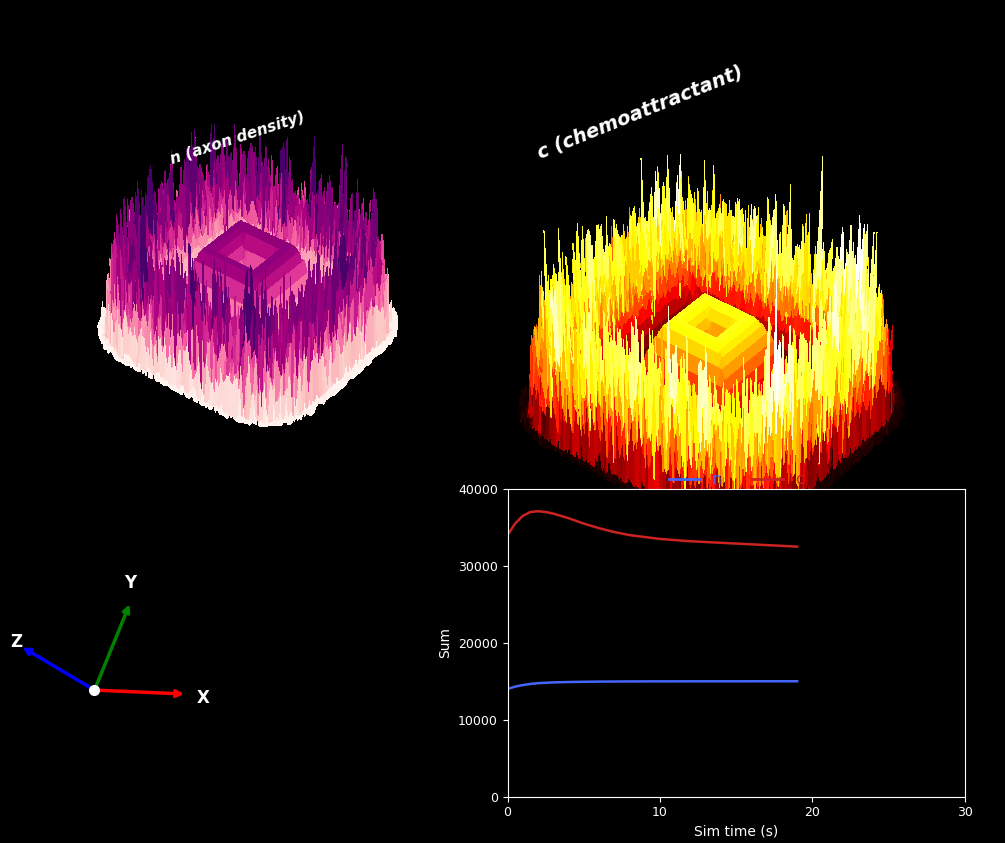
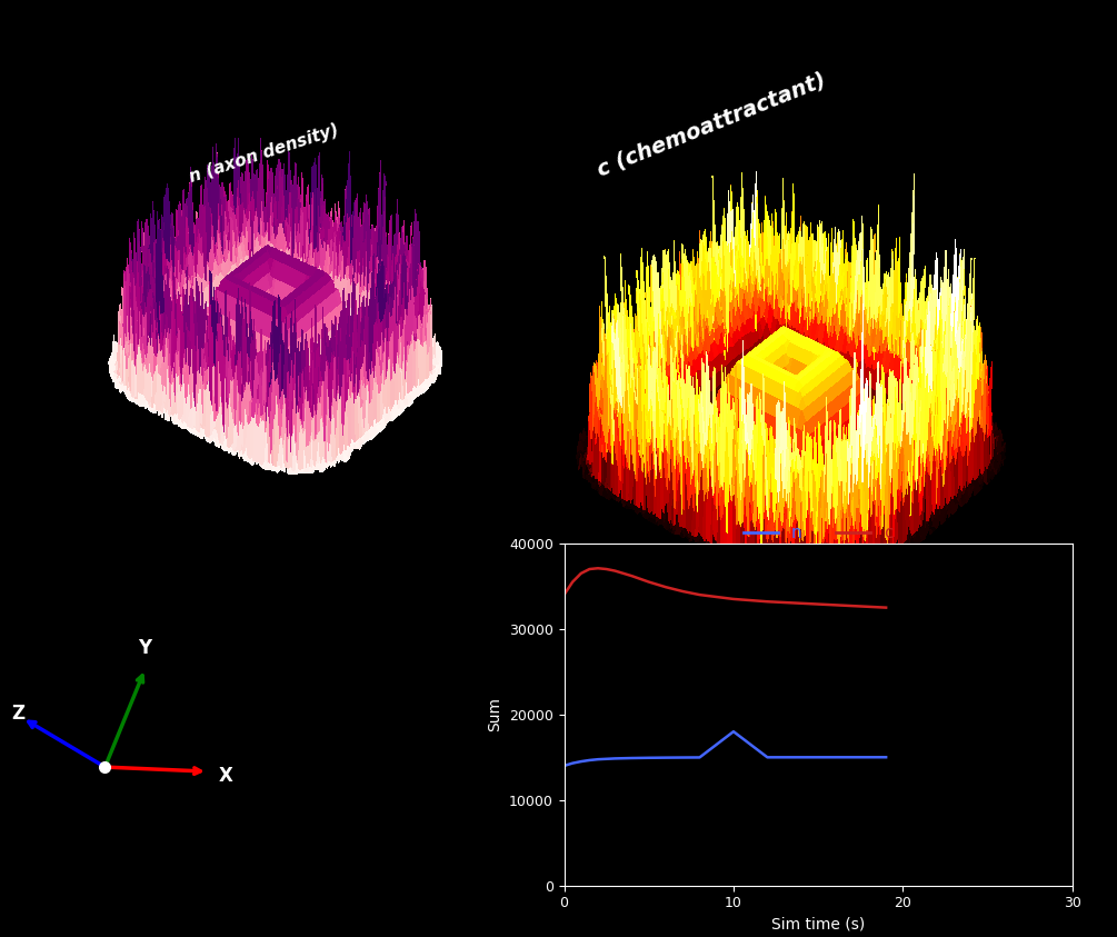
n/10: 15000 -> 18000
